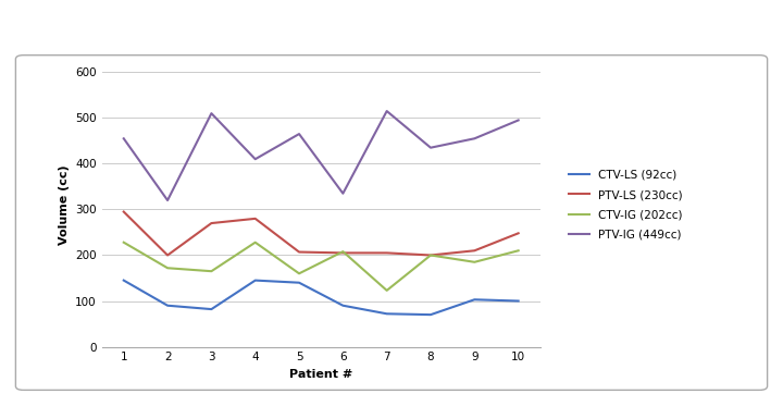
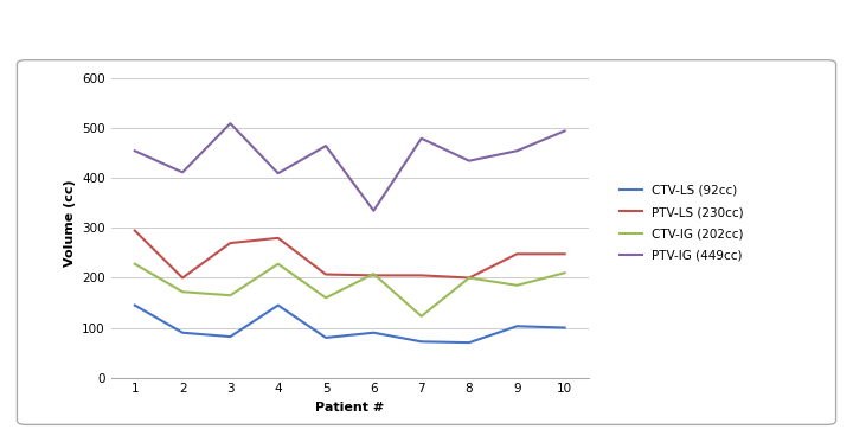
PTV-IG (449cc)/2: 320 -> 412
CTV-LS (92cc)/5: 140 -> 80
PTV-IG (449cc)/7: 515 -> 480
PTV-LS (230cc)/9: 210 -> 248
